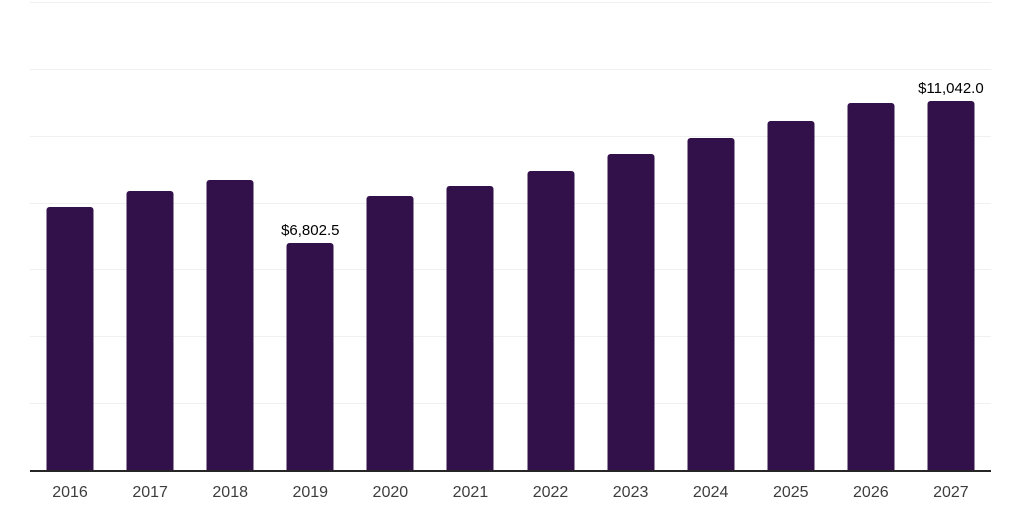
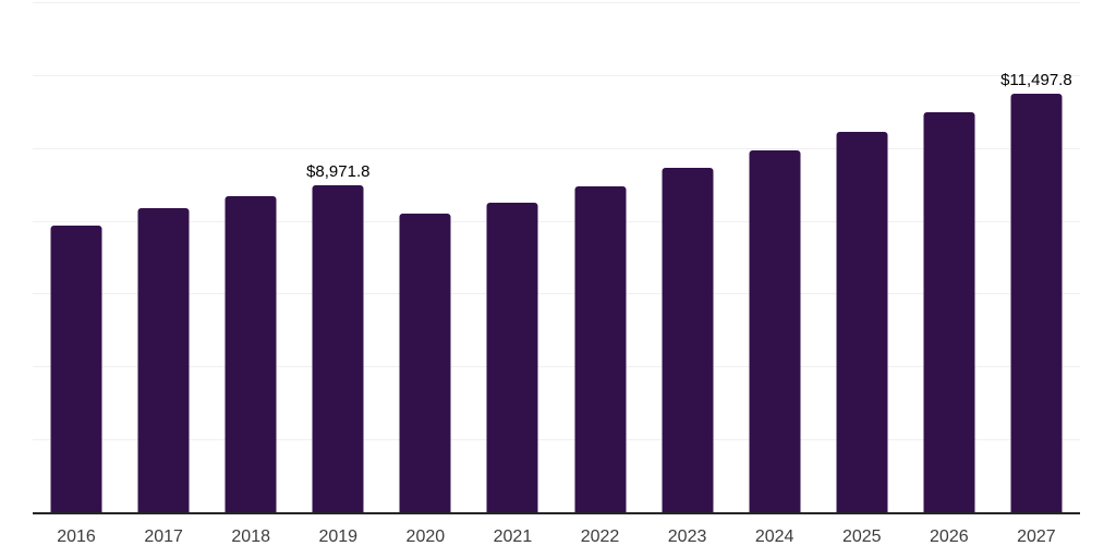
2019: $6,802.5 -> $8,971.8
2027: $11,042.0 -> $11,497.8
